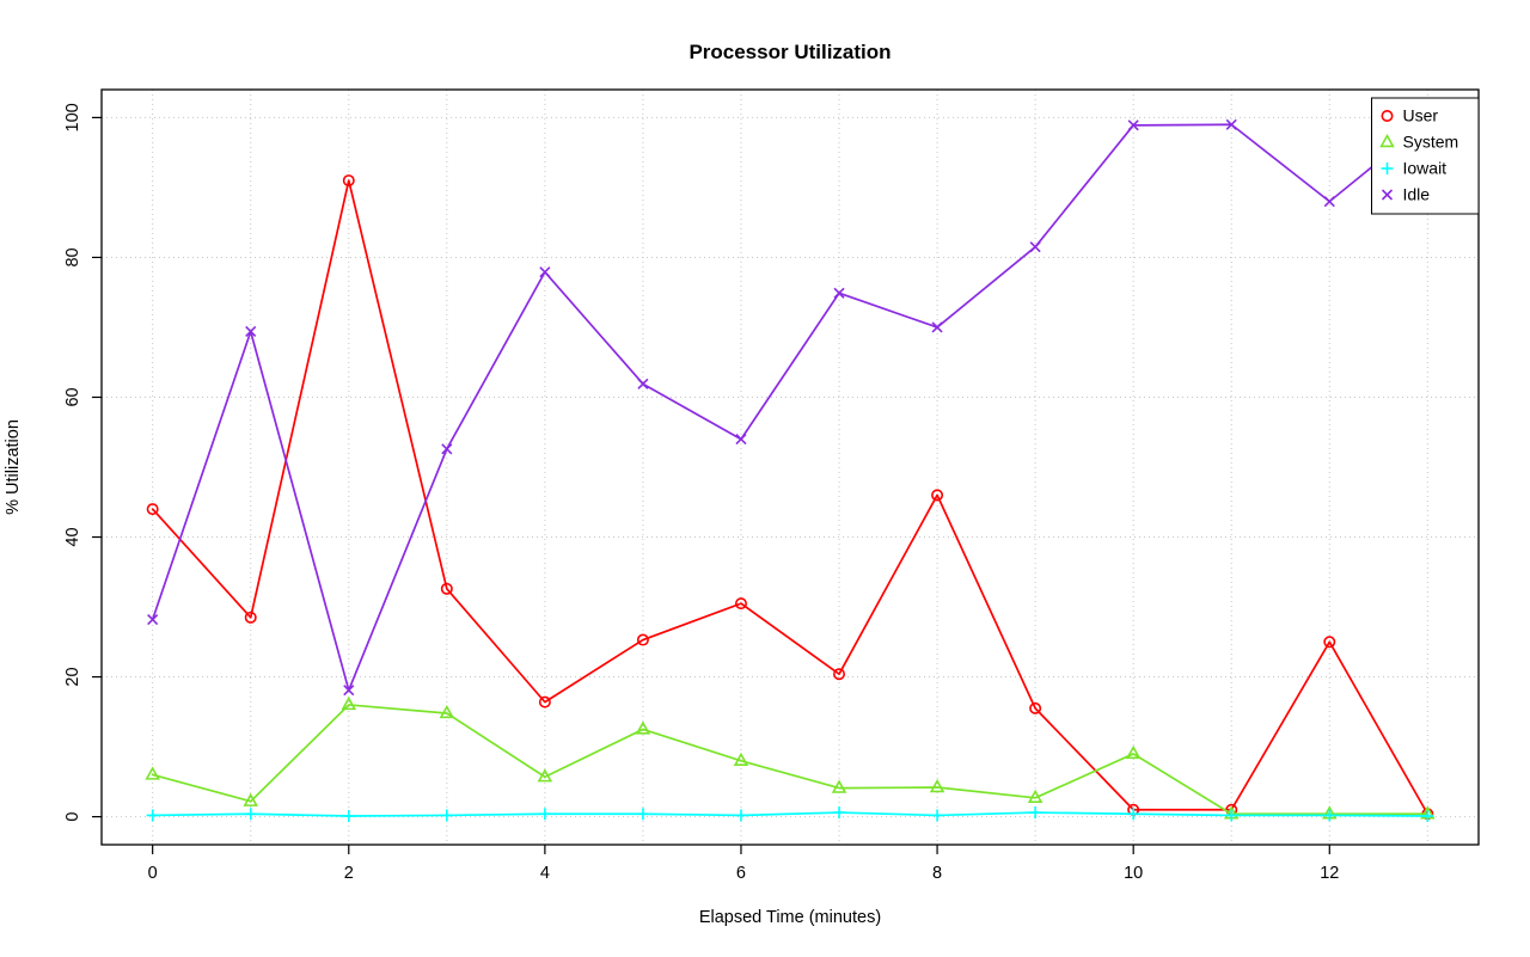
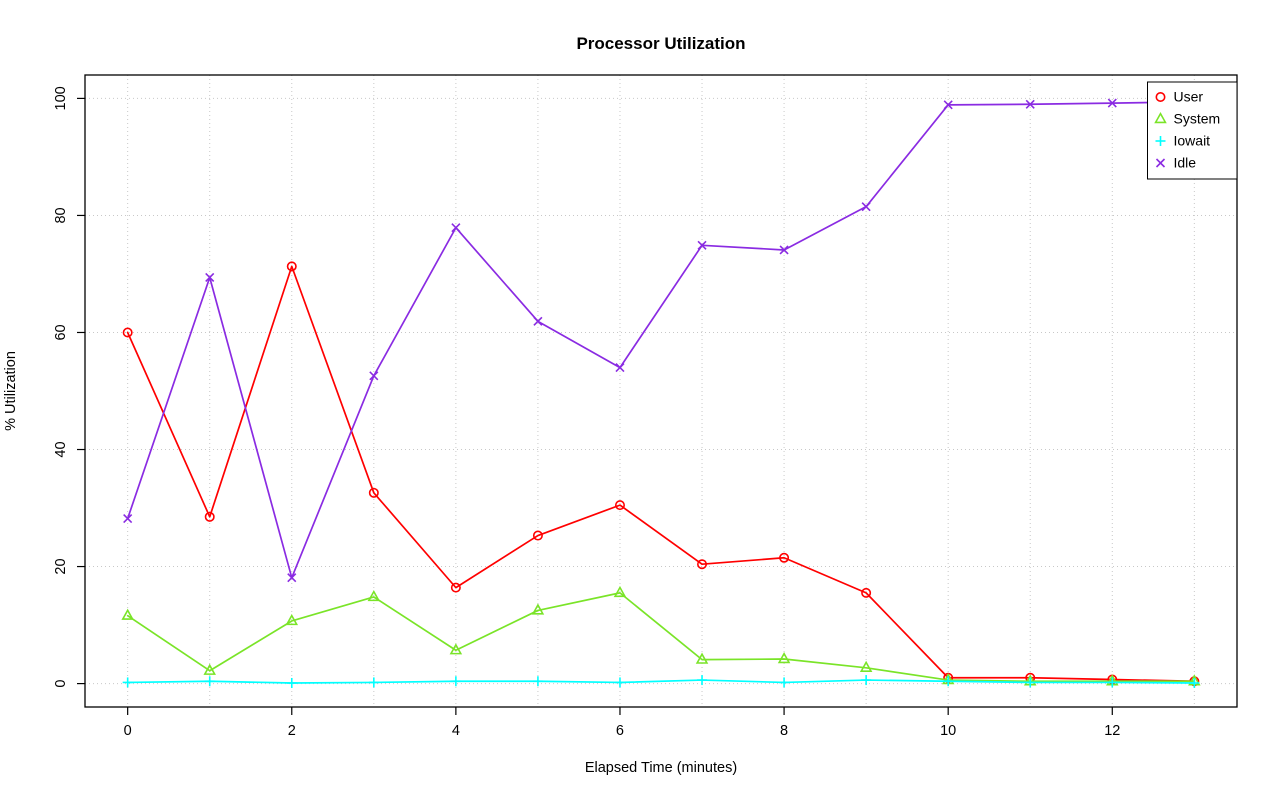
User/0: 44 -> 60
System/0: 6 -> 12
User/2: 91 -> 71
System/2: 16 -> 11
System/6: 8 -> 16
User/8: 46 -> 22
Idle/8: 70 -> 74
System/10: 9 -> 1
User/12: 25 -> 1
Idle/12: 88 -> 99
